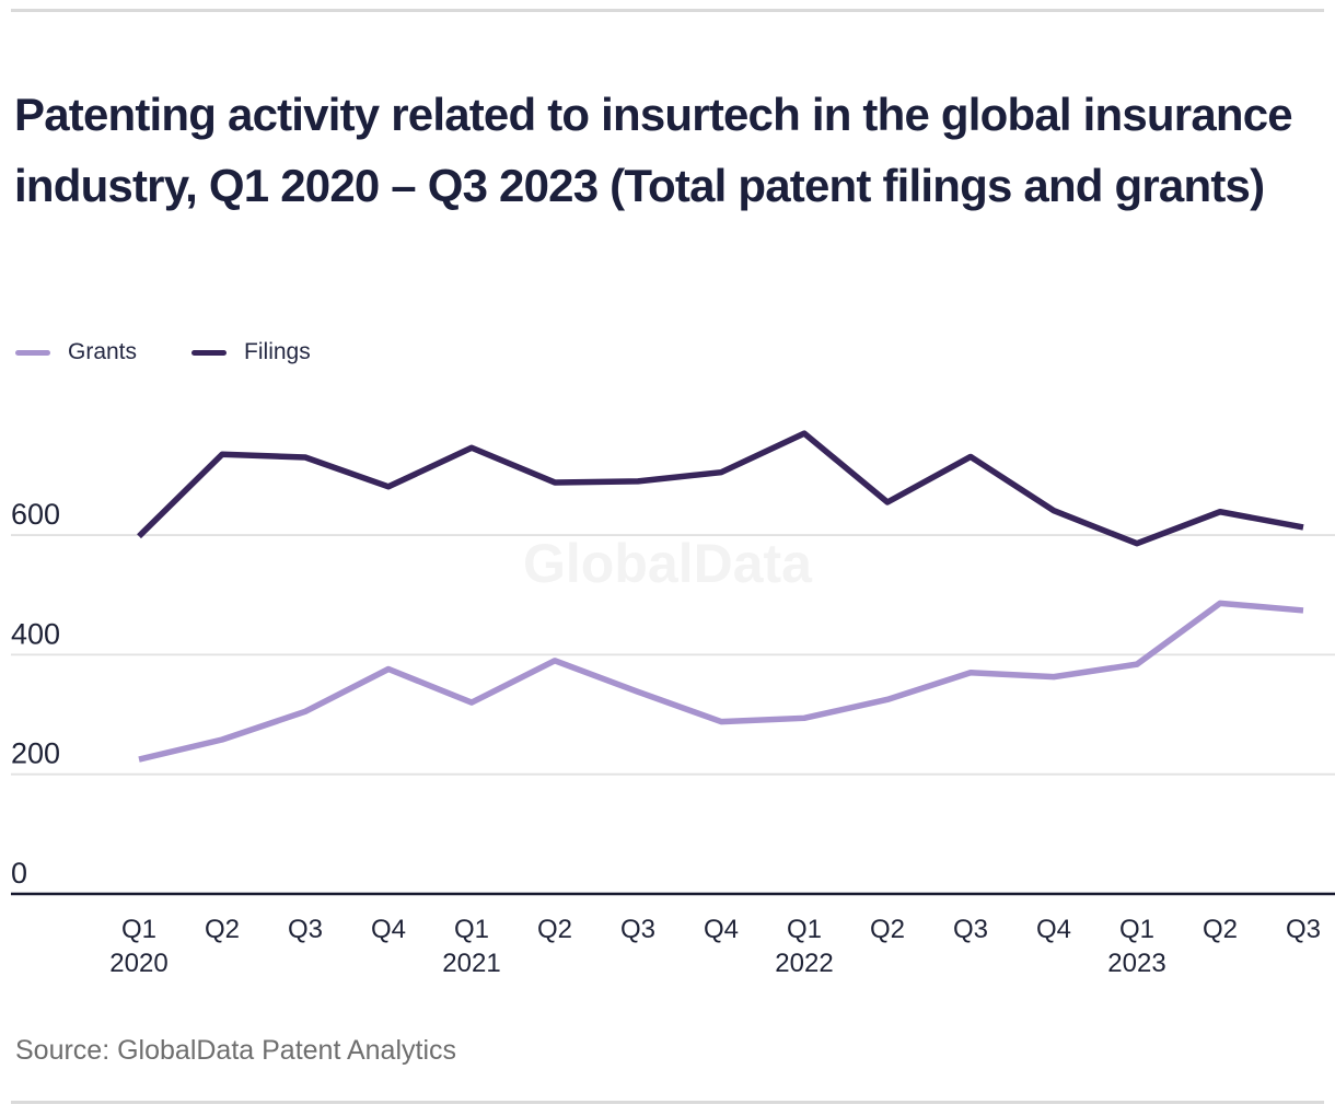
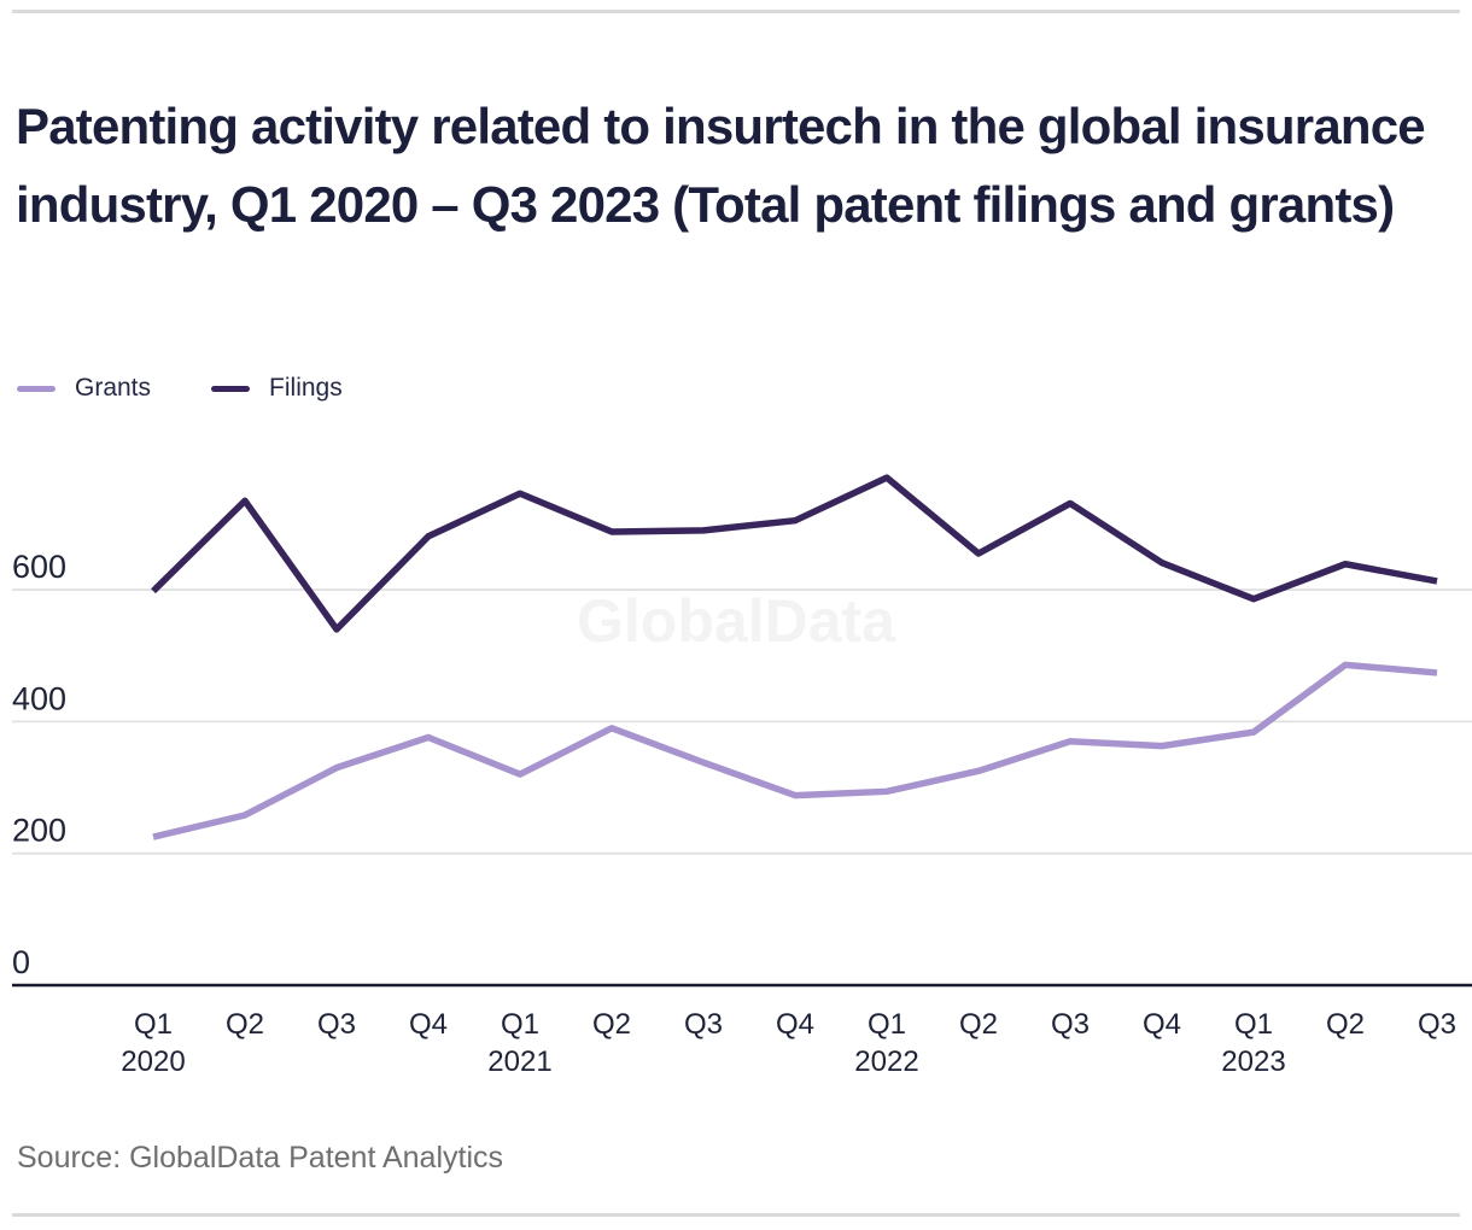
Grants/Q3 2020: 300 -> 330
Filings/Q3 2020: 730 -> 540
